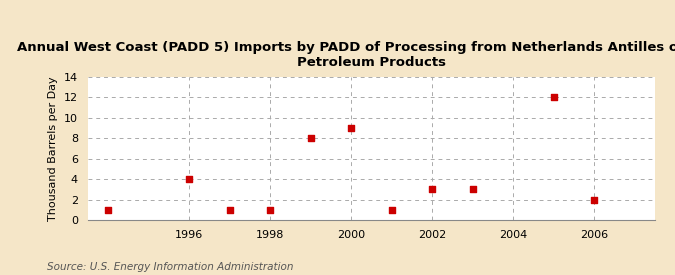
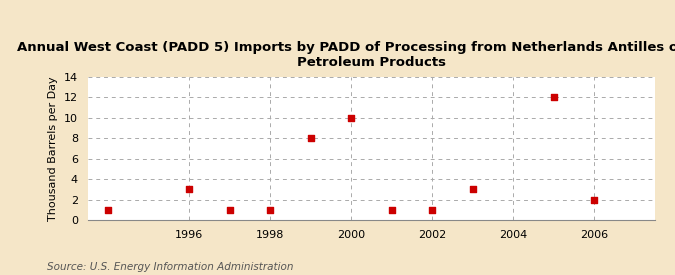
1996: 4 -> 3
2000: 9 -> 10
2002: 3 -> 1
